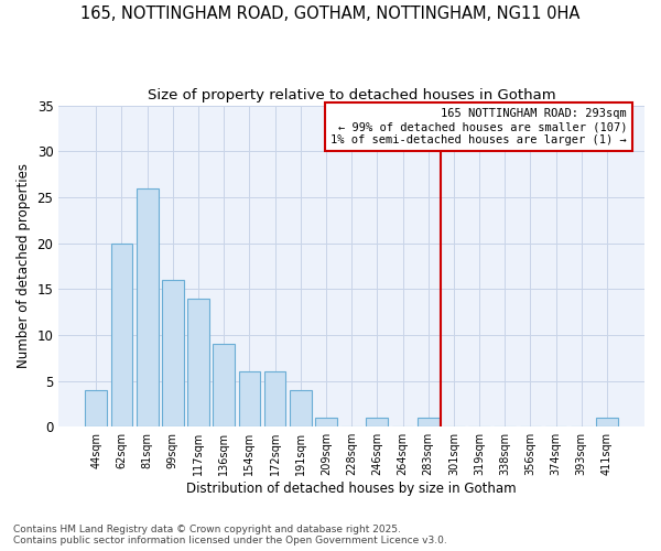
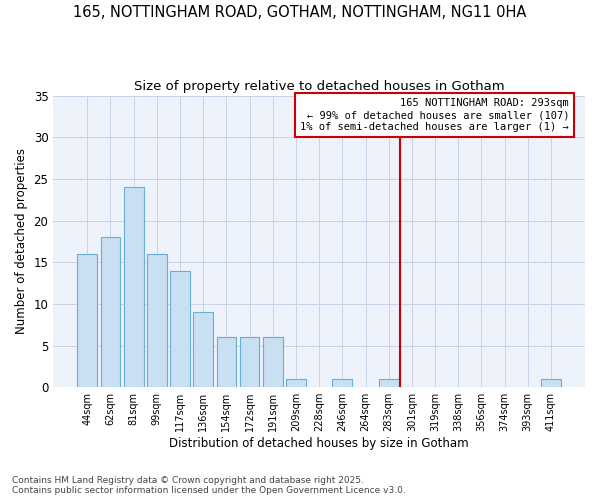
44sqm: 4 -> 16
62sqm: 20 -> 18
81sqm: 26 -> 24
191sqm: 4 -> 6
